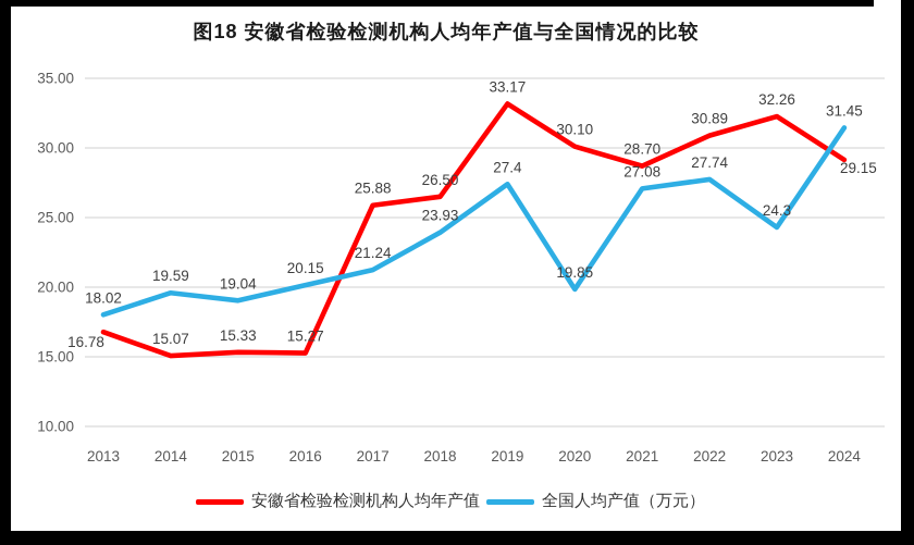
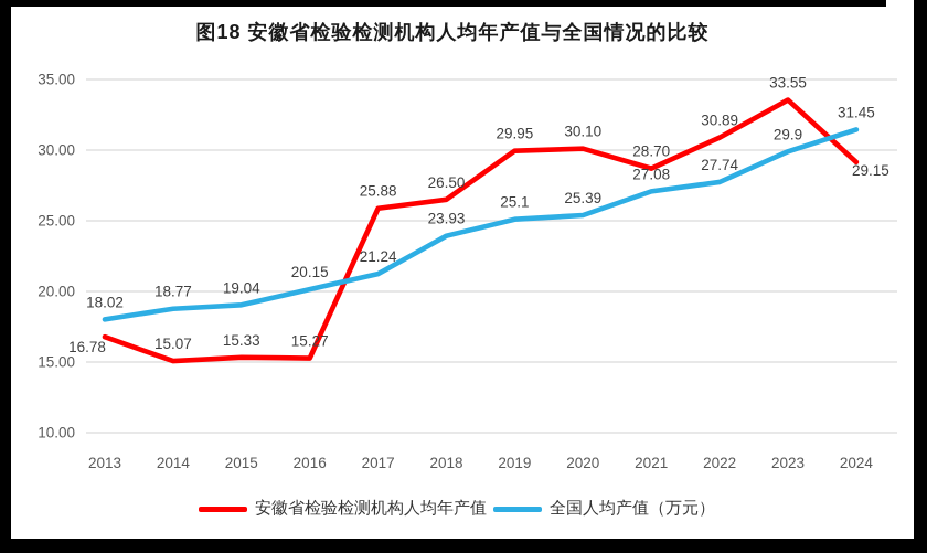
全国人均产值（万元）/2014: 19.59 -> 18.77
安徽省检验检测机构人均年产值/2019: 33.17 -> 29.95
全国人均产值（万元）/2019: 27.4 -> 25.1
全国人均产值（万元）/2020: 19.85 -> 25.39
安徽省检验检测机构人均年产值/2023: 32.26 -> 33.55
全国人均产值（万元）/2023: 24.3 -> 29.9
